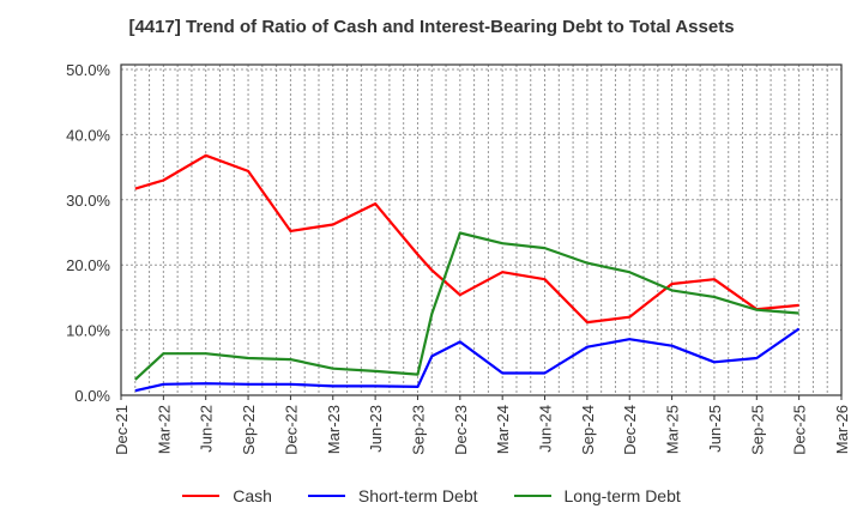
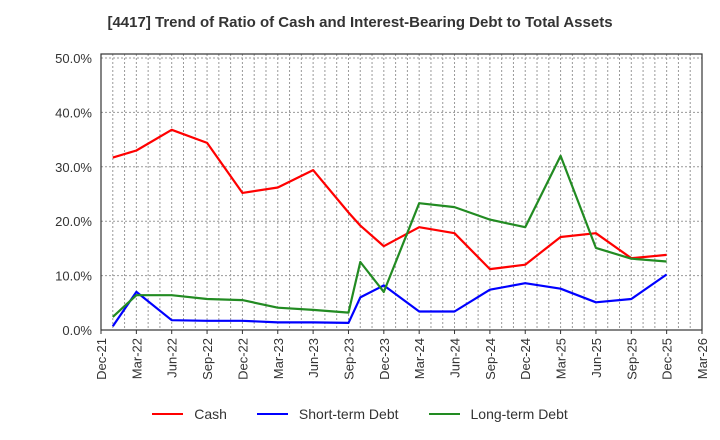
Short-term Debt/Mar-22: 2% -> 7%
Long-term Debt/Dec-23: 25% -> 7%
Long-term Debt/Mar-25: 16% -> 32%
